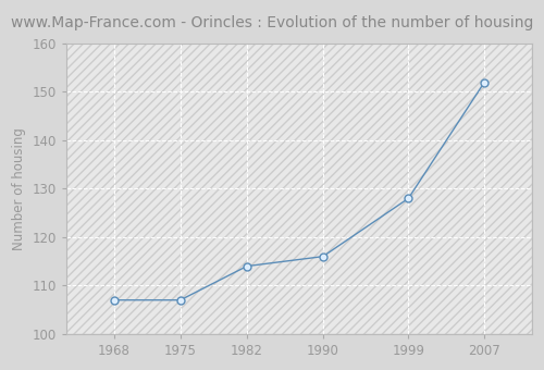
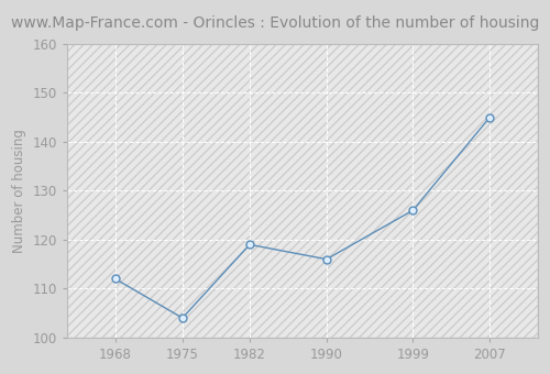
1968: 107 -> 112
1975: 107 -> 104
1982: 114 -> 119
1999: 128 -> 126
2007: 152 -> 145
